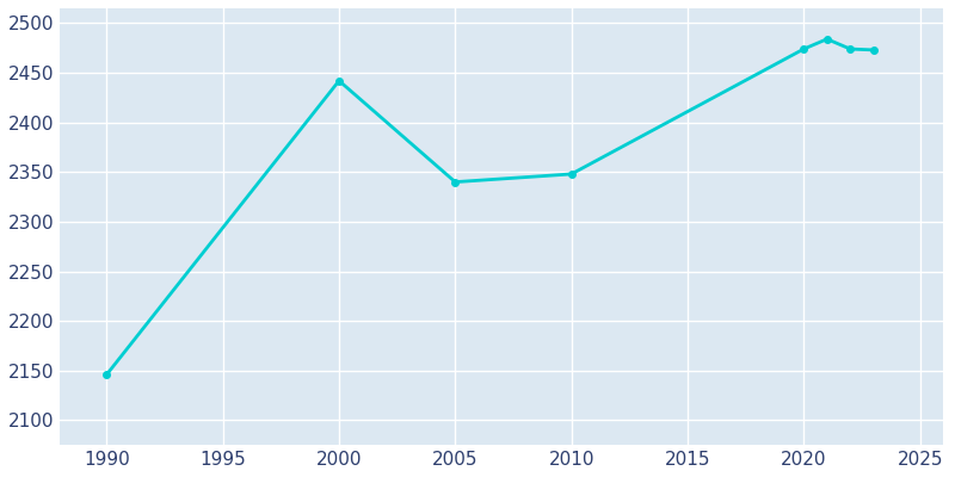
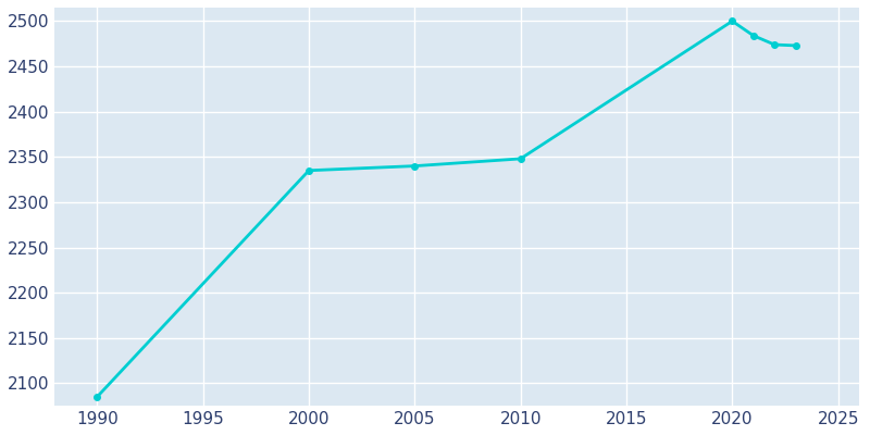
1990: 2146 -> 2085
2000: 2442 -> 2335
2020: 2474 -> 2500
